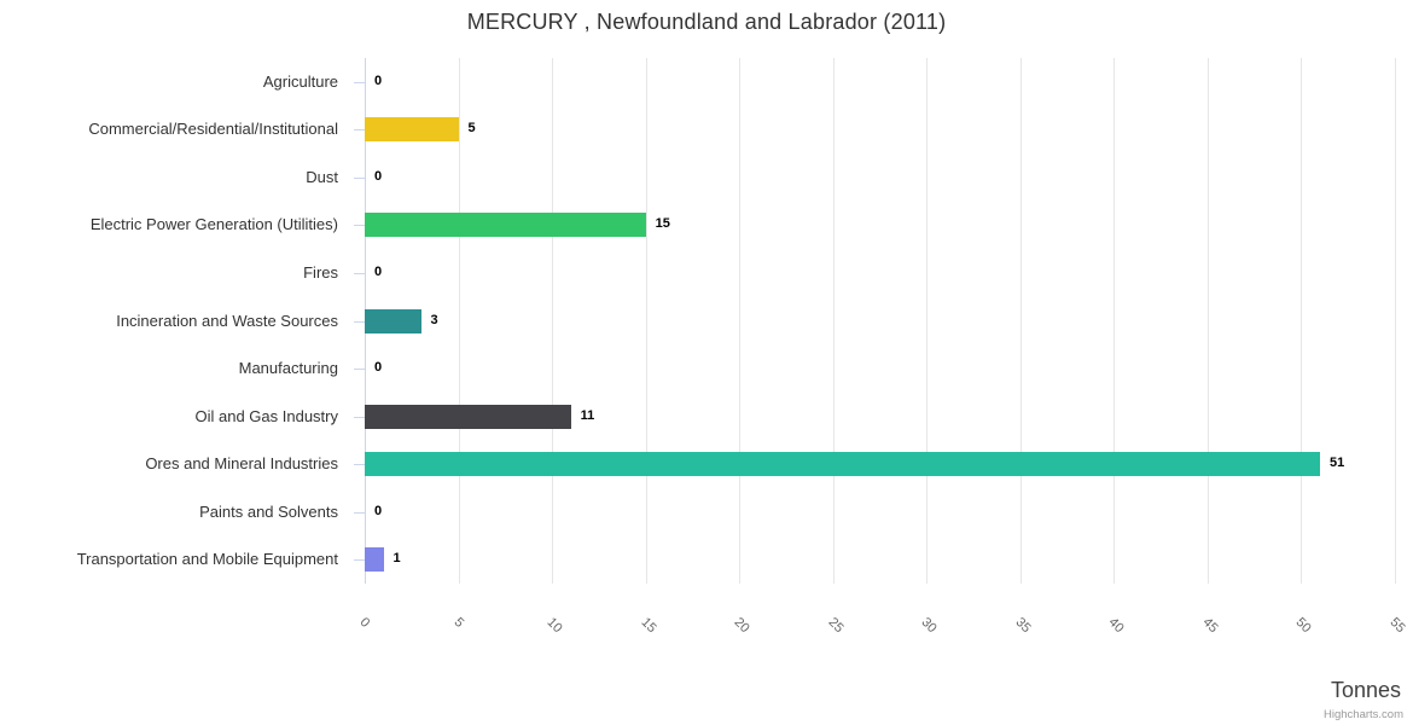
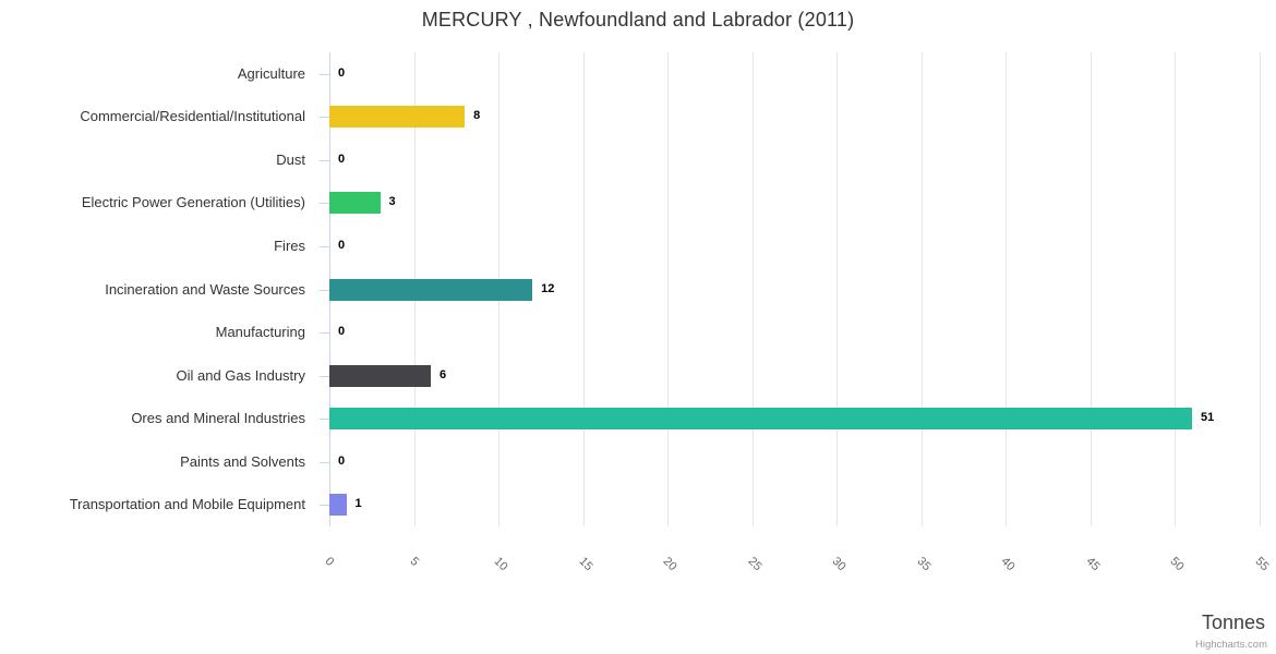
Commercial/Residential/Institutional: 5 -> 8
Electric Power Generation (Utilities): 15 -> 3
Incineration and Waste Sources: 3 -> 12
Oil and Gas Industry: 11 -> 6
